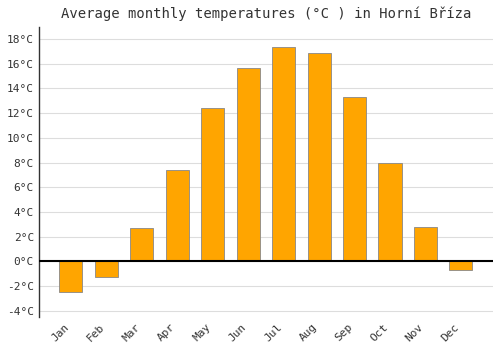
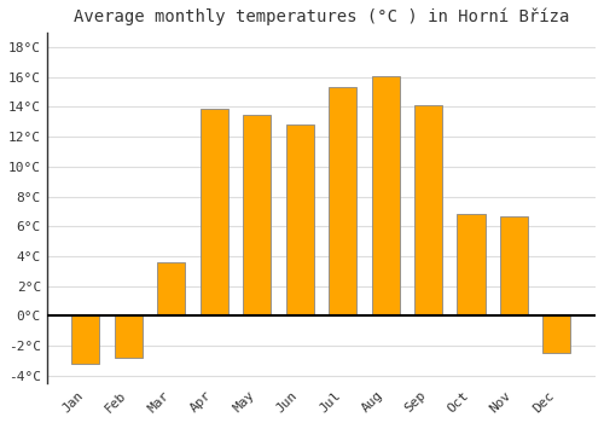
Jan: -2.5°C -> -3.2°C
Feb: -1.3°C -> -2.8°C
Mar: 2.7°C -> 3.6°C
Apr: 7.4°C -> 13.9°C
May: 12.4°C -> 13.5°C
Jun: 15.7°C -> 12.8°C
Jul: 17.4°C -> 15.3°C
Aug: 16.9°C -> 16.1°C
Sep: 13.3°C -> 14.1°C
Oct: 8.0°C -> 6.8°C
Nov: 2.8°C -> 6.7°C
Dec: -0.7°C -> -2.5°C
